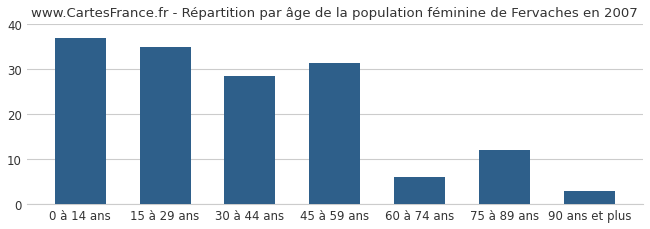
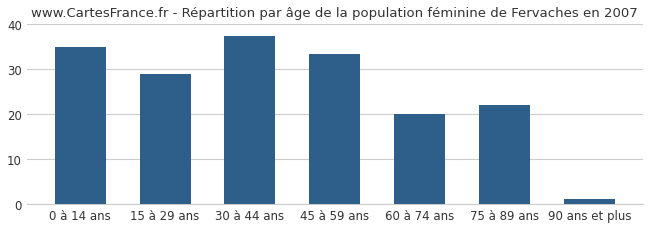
0 à 14 ans: 37.0 -> 35.0
15 à 29 ans: 35.0 -> 29.0
30 à 44 ans: 28.5 -> 37.5
45 à 59 ans: 31.5 -> 33.5
60 à 74 ans: 6.0 -> 20.0
75 à 89 ans: 12.0 -> 22.0
90 ans et plus: 3.0 -> 1.2
